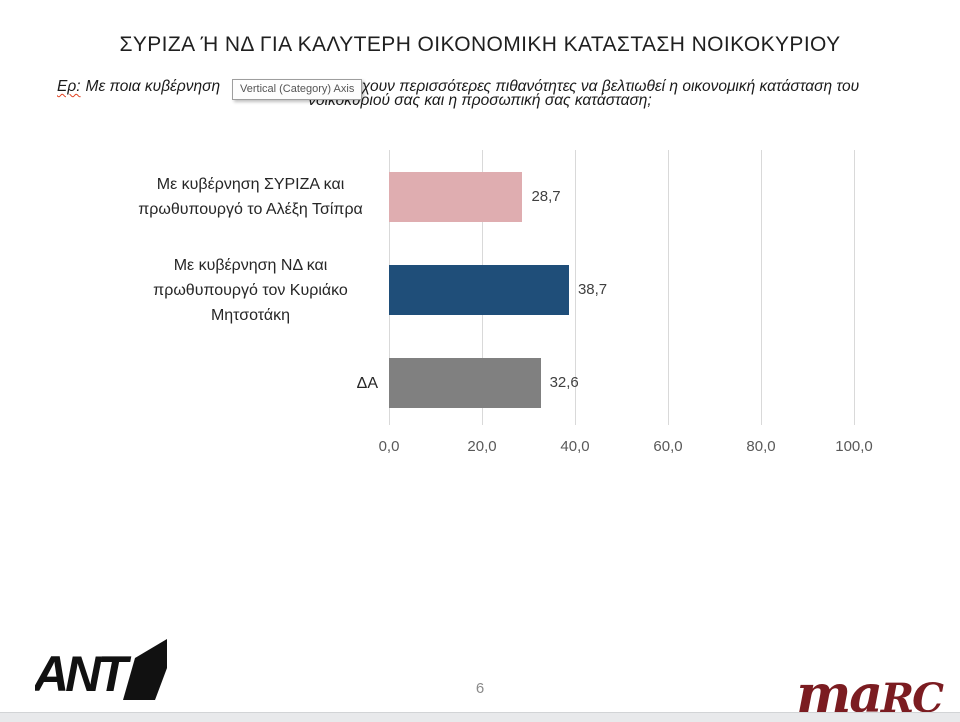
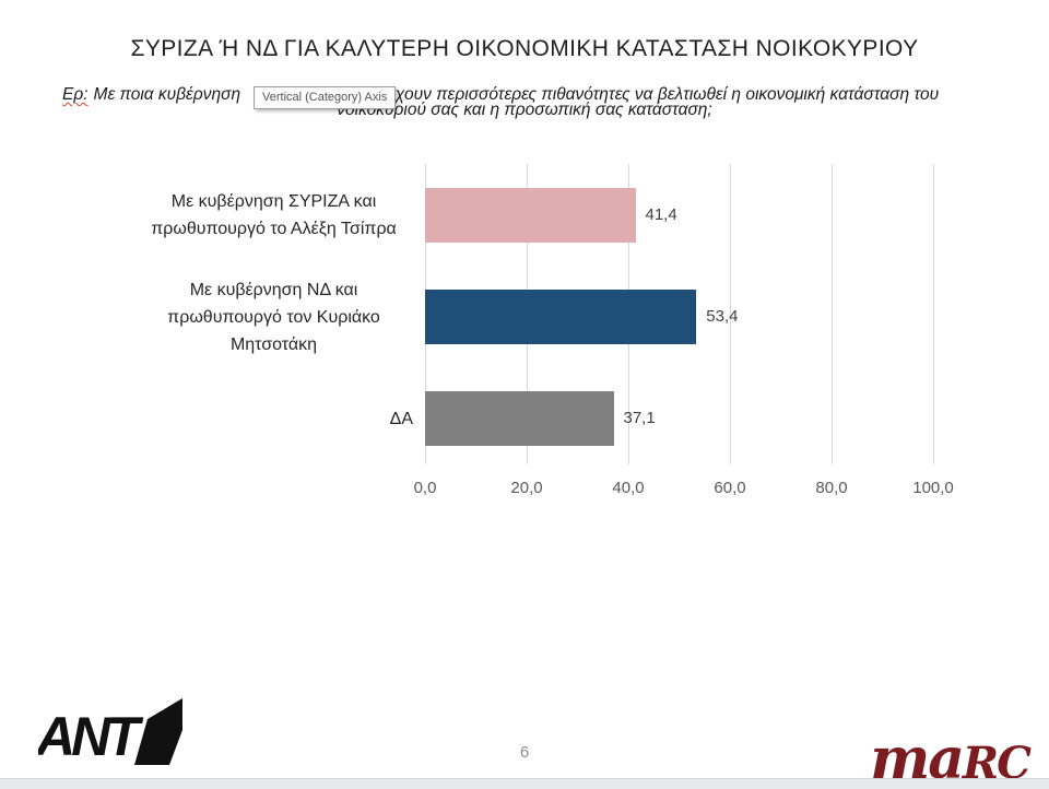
Με κυβέρνηση ΣΥΡΙΖΑ και πρωθυπουργό το Αλέξη Τσίπρα: 28,7 -> 41,4
Με κυβέρνηση ΝΔ και πρωθυπουργό τον Κυριάκο Μητσοτάκη: 38,7 -> 53,4
ΔΑ: 32,6 -> 37,1
